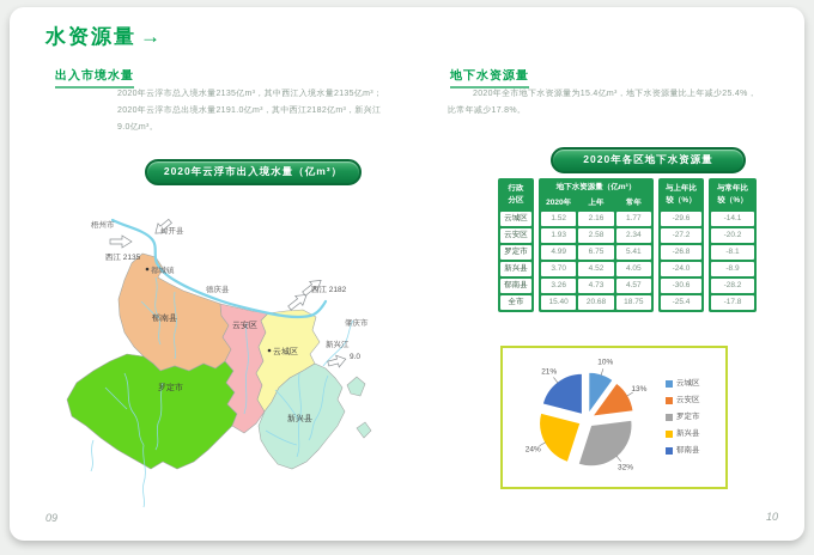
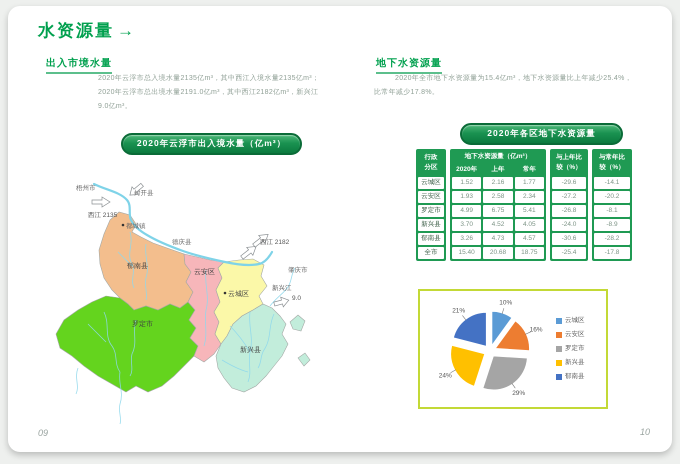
云安区: 13% -> 16%
罗定市: 32% -> 29%
